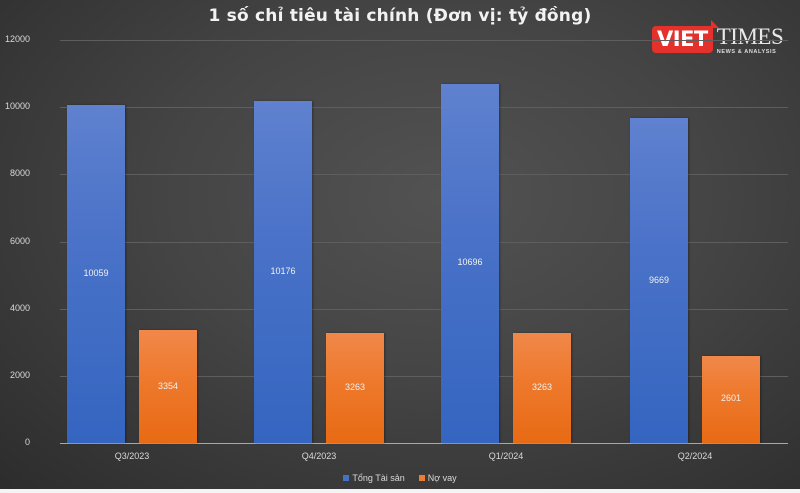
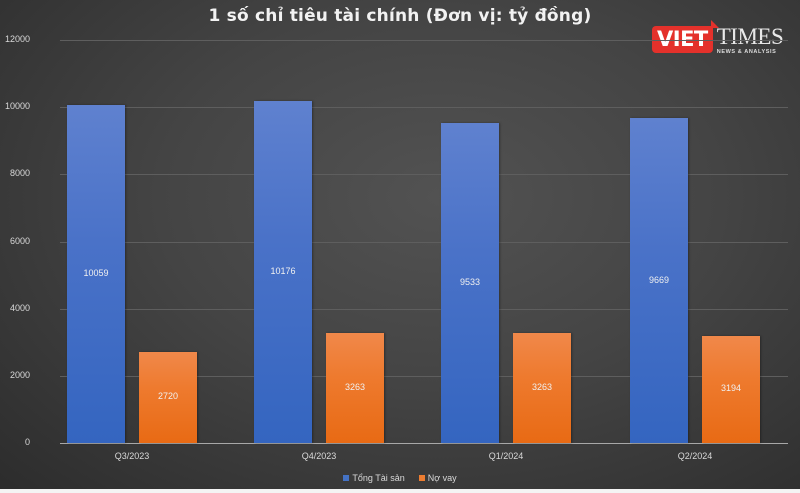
Nợ vay/Q3/2023: 3354 -> 2720
Tổng Tài sản/Q1/2024: 10696 -> 9533
Nợ vay/Q2/2024: 2601 -> 3194
